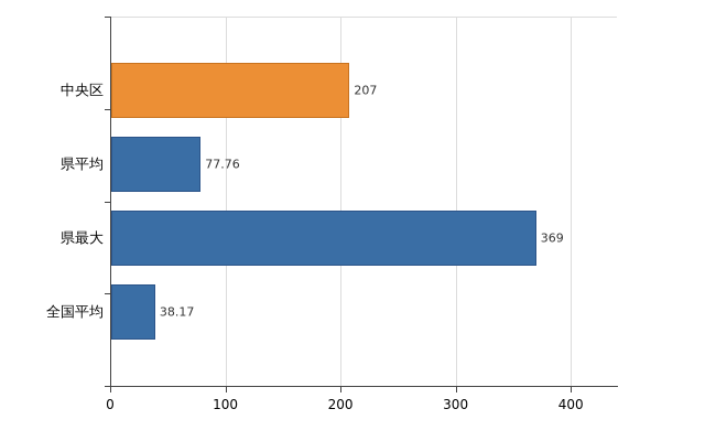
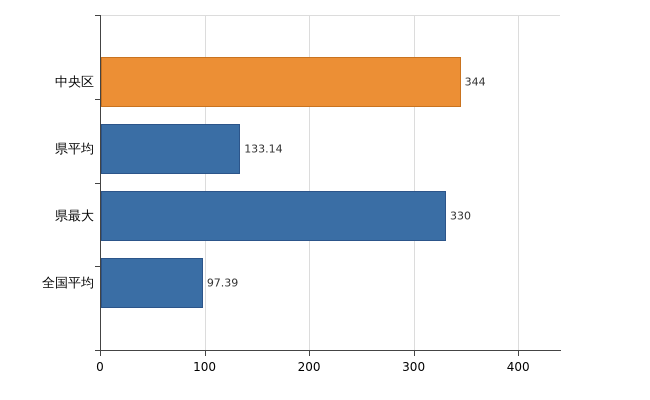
中央区: 207 -> 344
県平均: 77.76 -> 133.14
県最大: 369 -> 330
全国平均: 38.17 -> 97.39
